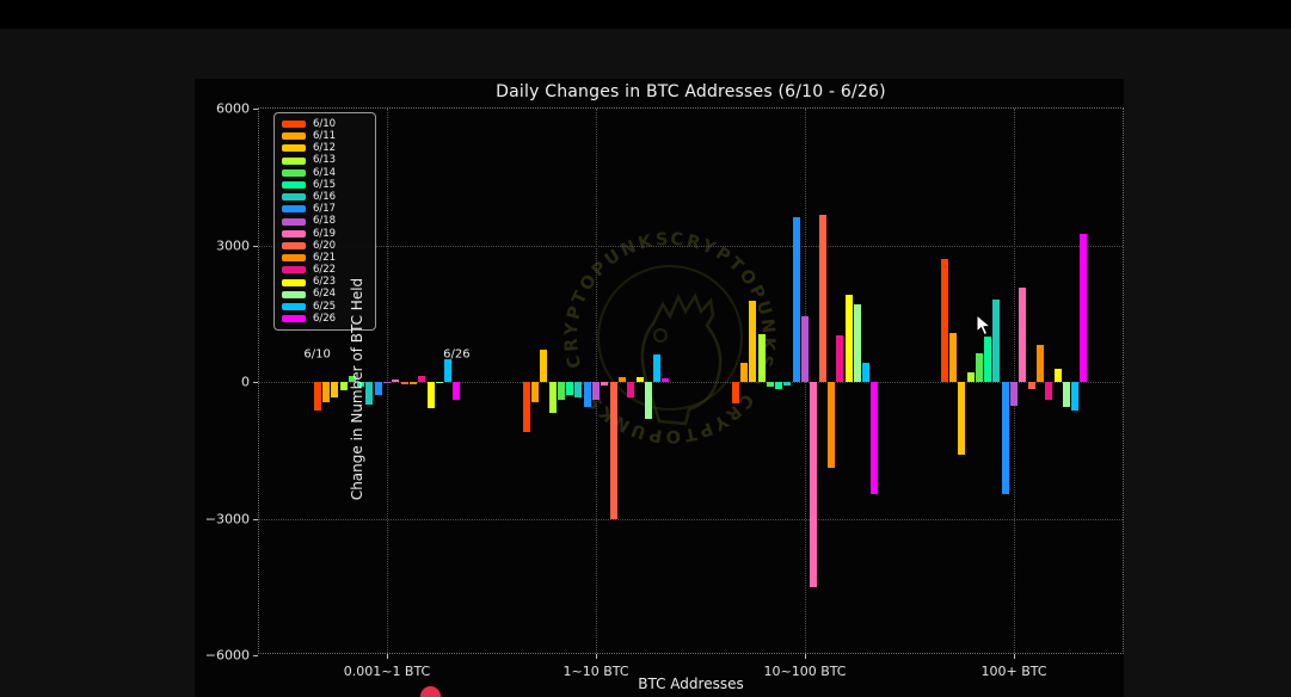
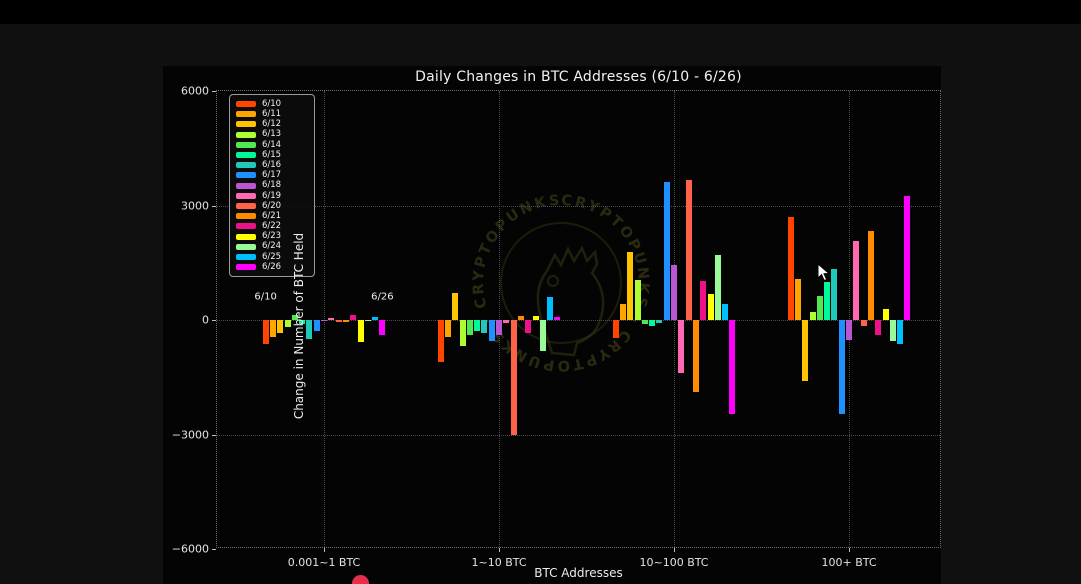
6/25/0.001~1 BTC: 500 -> 100
6/19/10~100 BTC: -4500 -> -1400
6/23/10~100 BTC: 1900 -> 700
6/16/100+ BTC: 1800 -> 1300
6/21/100+ BTC: 800 -> 2300
